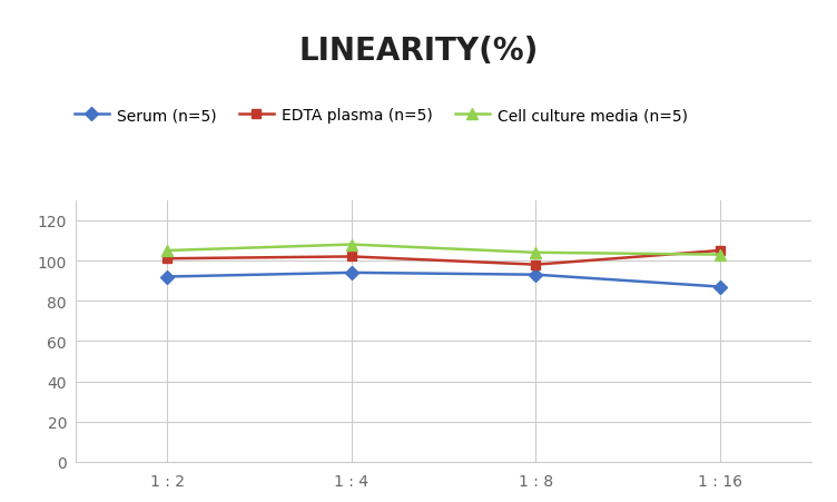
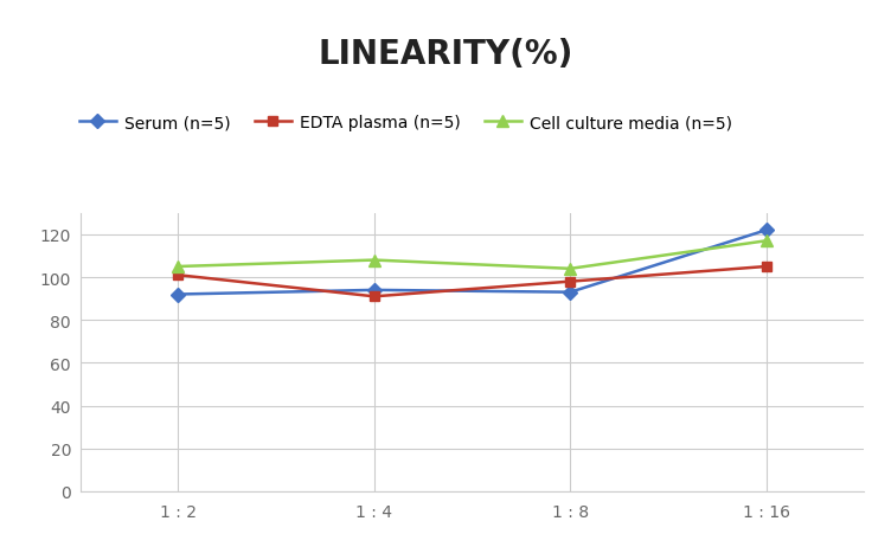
EDTA plasma (n=5)/1 : 4: 102 -> 91
Serum (n=5)/1 : 16: 87 -> 122
Cell culture media (n=5)/1 : 16: 103 -> 117
